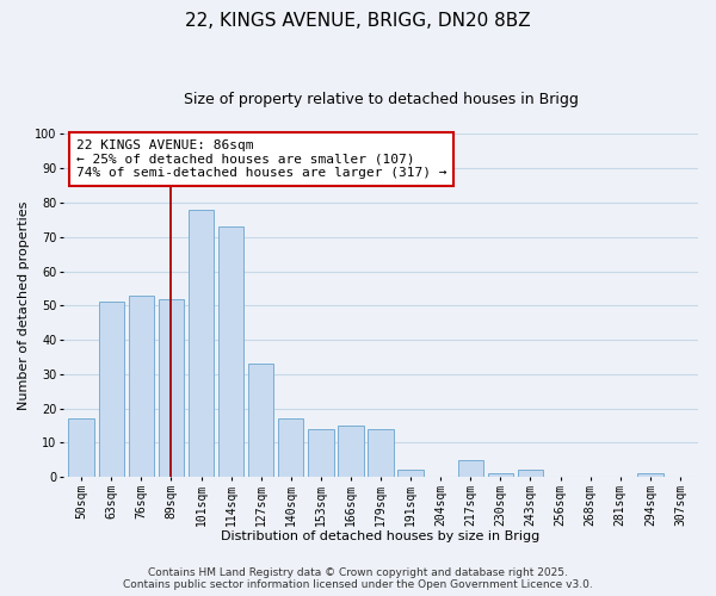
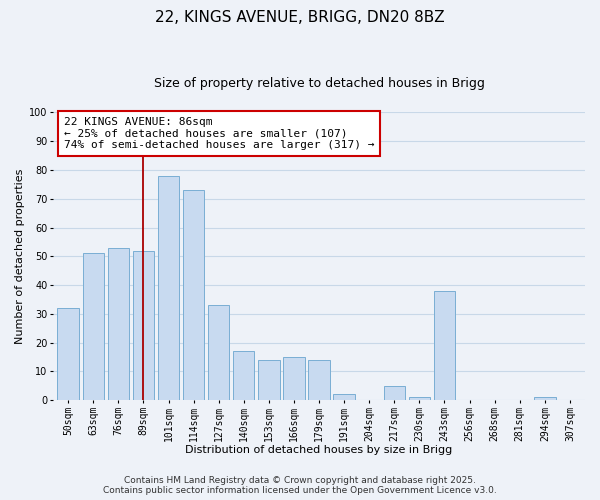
50sqm: 17 -> 32
243sqm: 2 -> 38
